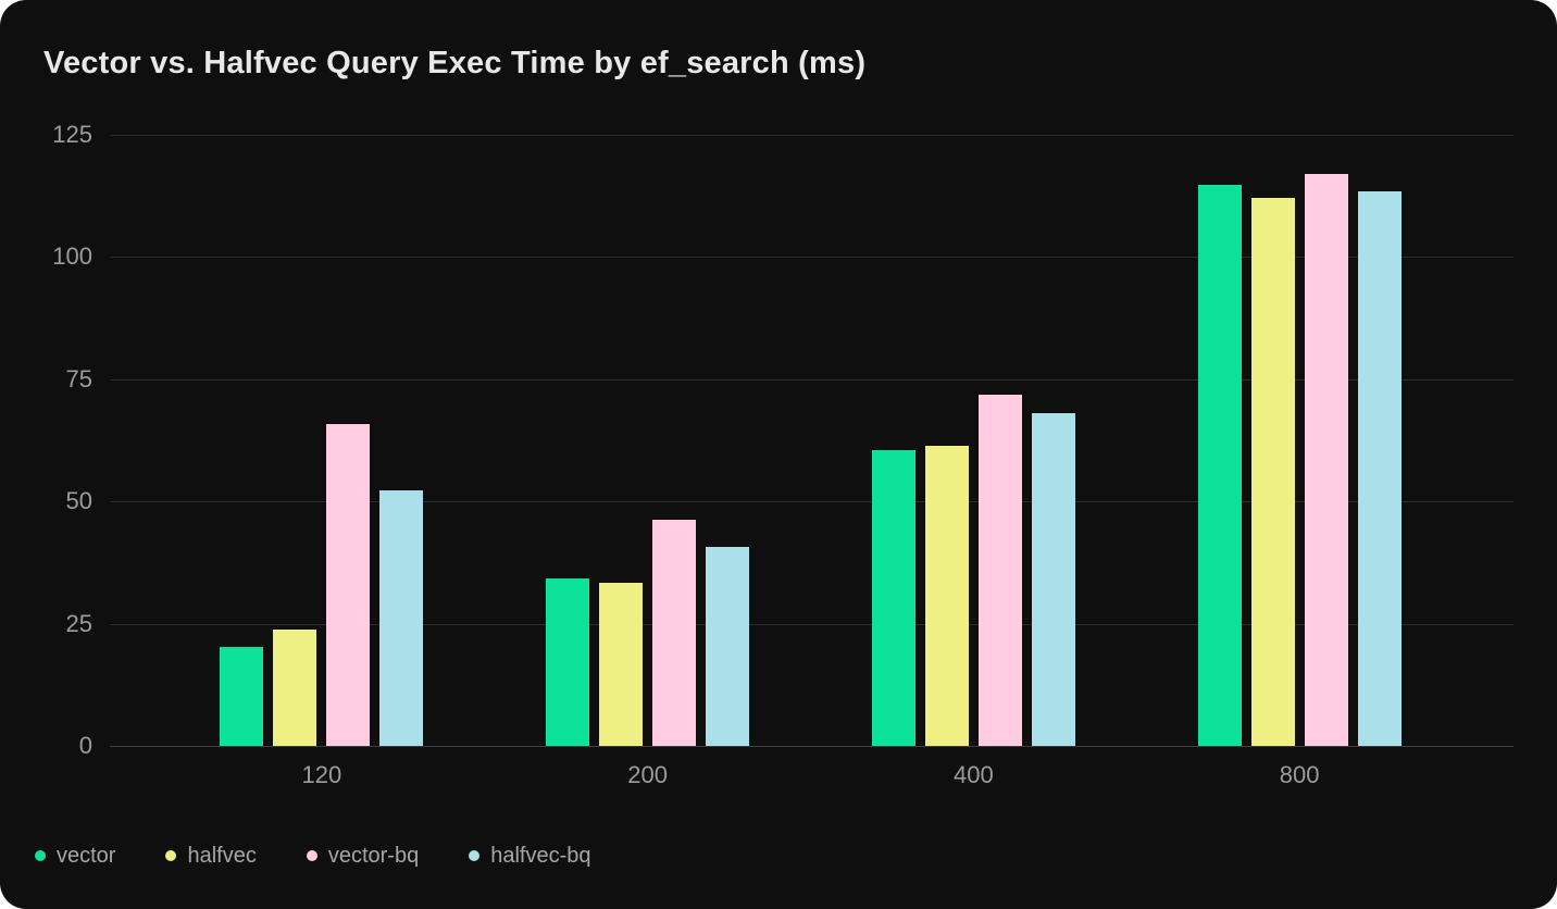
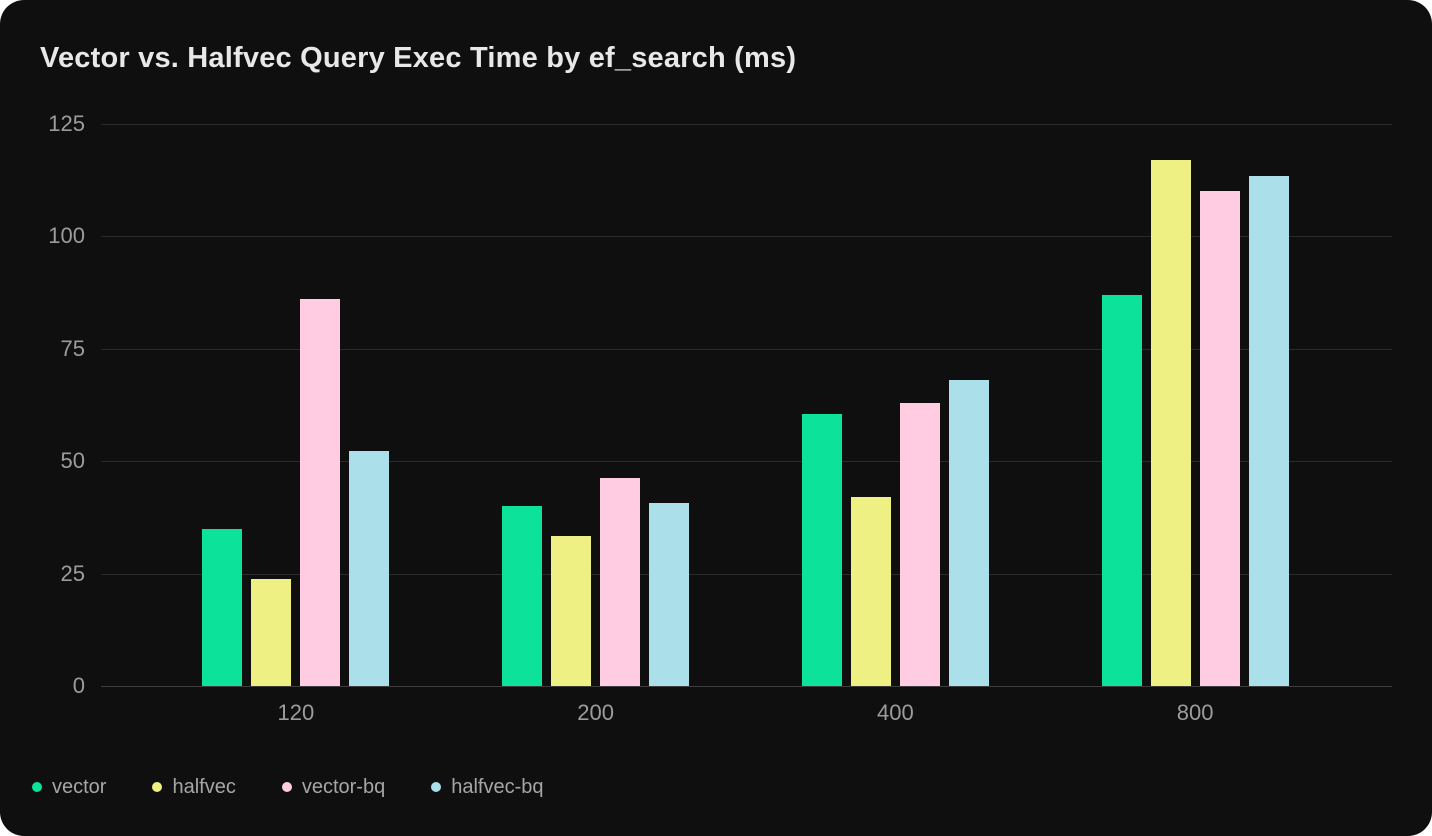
vector/120: 20 -> 35
vector-bq/120: 66 -> 86
vector/200: 34 -> 40
halfvec/400: 62 -> 42
vector-bq/400: 72 -> 63
vector/800: 115 -> 87
halfvec/800: 112 -> 117
vector-bq/800: 117 -> 110
